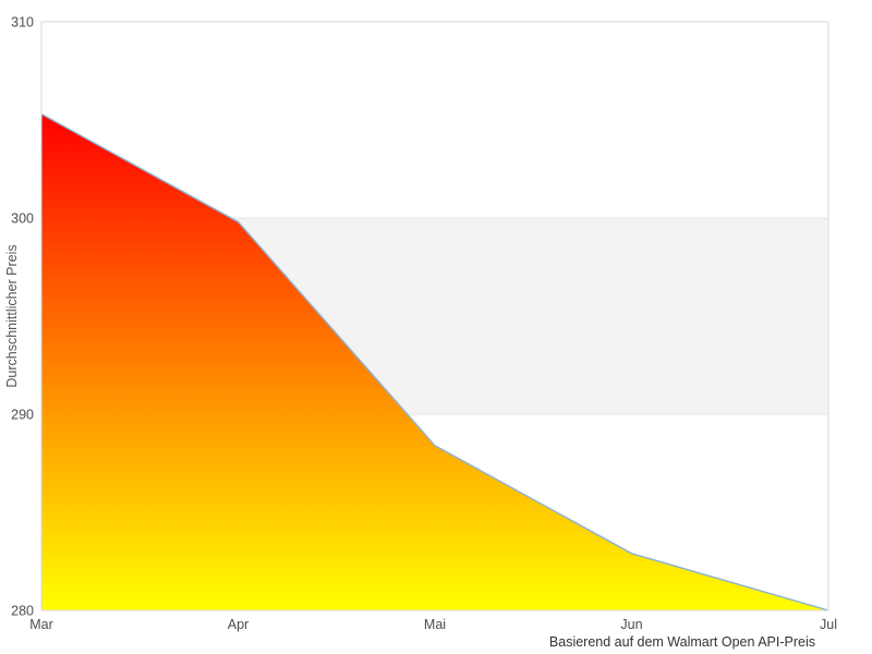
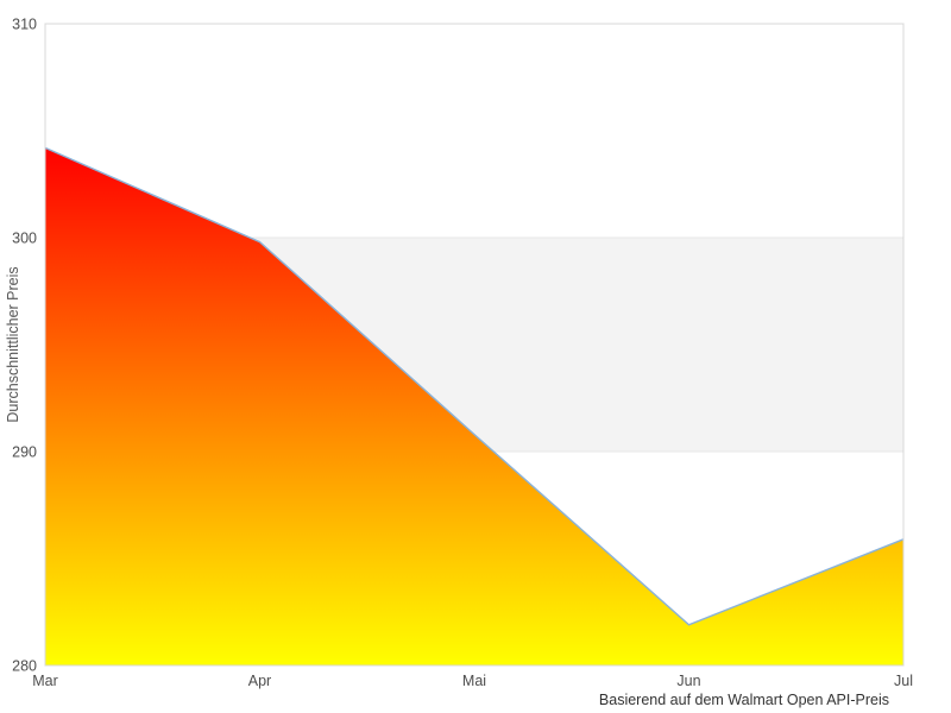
Mar: 305.3 -> 304.2
Mai: 288.4 -> 290.8
Jun: 282.9 -> 281.9
Jul: 280.0 -> 285.9
